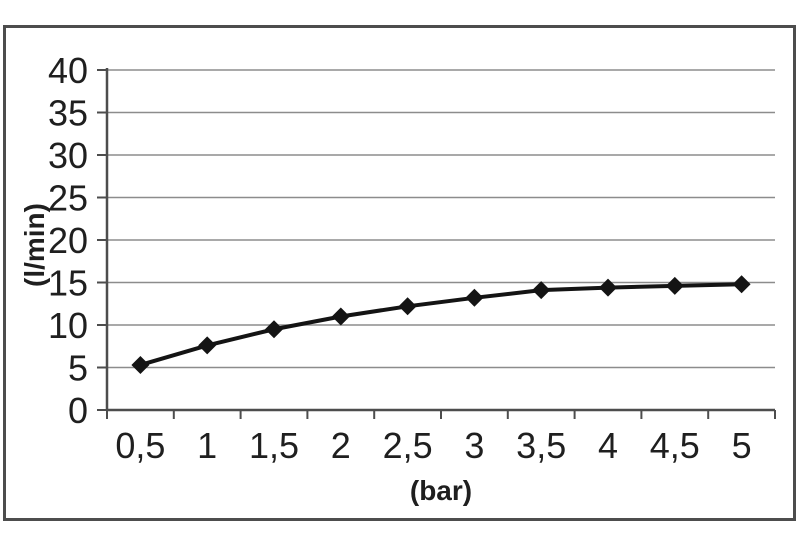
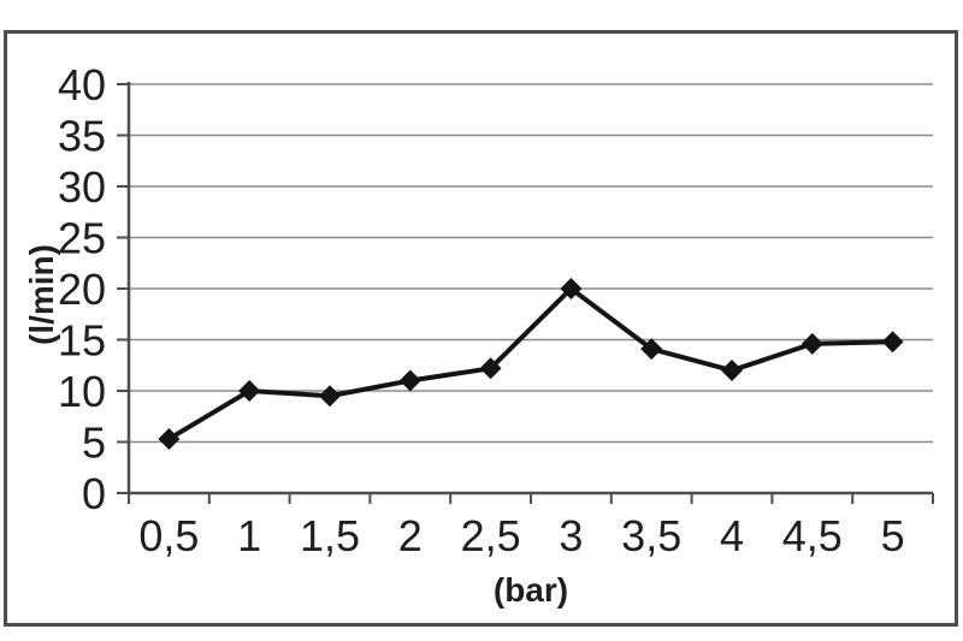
1: 8 -> 10
3: 13 -> 20
4: 14 -> 12
